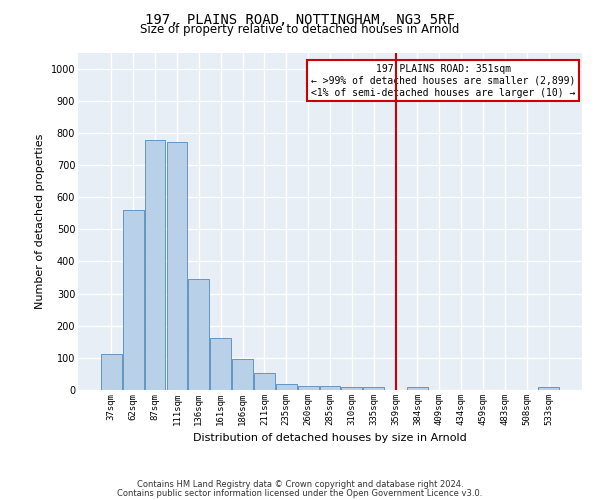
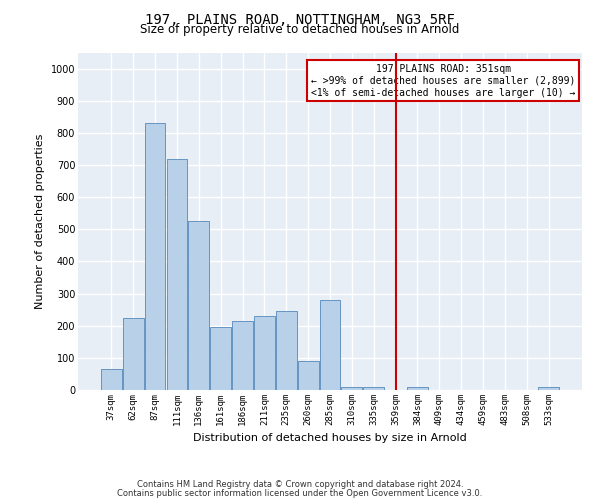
37sqm: 113 -> 65
62sqm: 560 -> 225
87sqm: 778 -> 830
111sqm: 770 -> 720
136sqm: 345 -> 525
161sqm: 163 -> 195
186sqm: 98 -> 215
211sqm: 53 -> 230
235sqm: 18 -> 245
260sqm: 11 -> 90
285sqm: 11 -> 280
